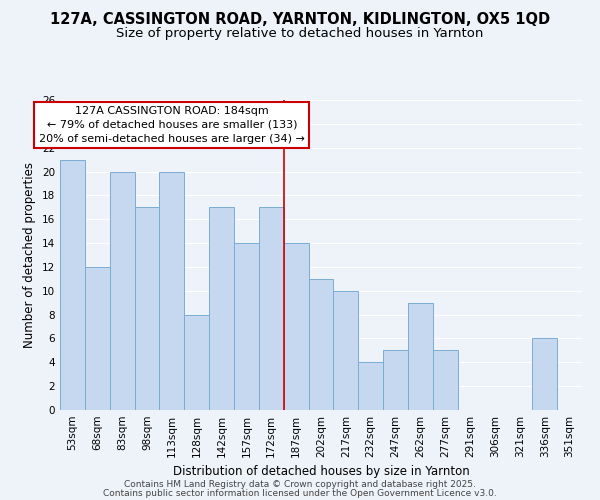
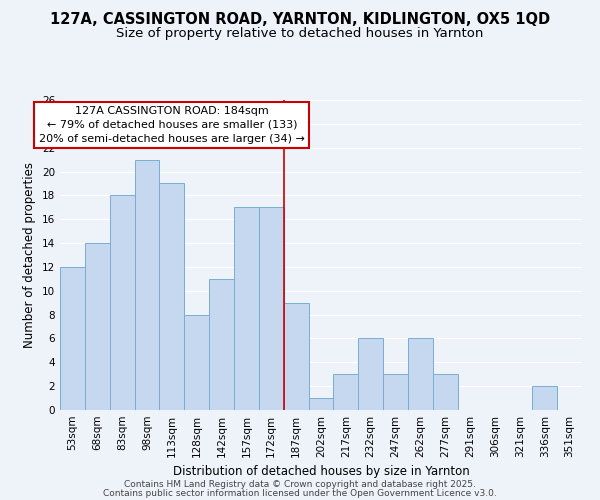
53sqm: 21 -> 12
68sqm: 12 -> 14
83sqm: 20 -> 18
98sqm: 17 -> 21
113sqm: 20 -> 19
142sqm: 17 -> 11
157sqm: 14 -> 17
187sqm: 14 -> 9
202sqm: 11 -> 1
217sqm: 10 -> 3
232sqm: 4 -> 6
247sqm: 5 -> 3
262sqm: 9 -> 6
277sqm: 5 -> 3
336sqm: 6 -> 2
